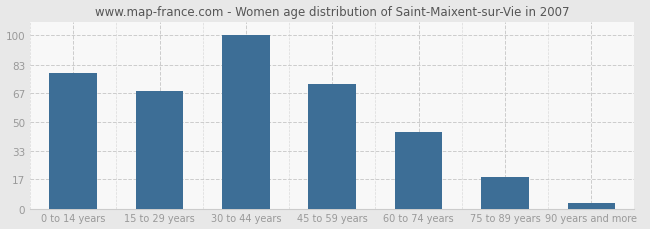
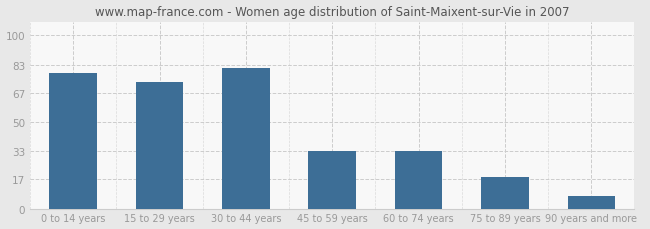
15 to 29 years: 68 -> 73
30 to 44 years: 100 -> 81
45 to 59 years: 72 -> 33
60 to 74 years: 44 -> 33
90 years and more: 3 -> 7
